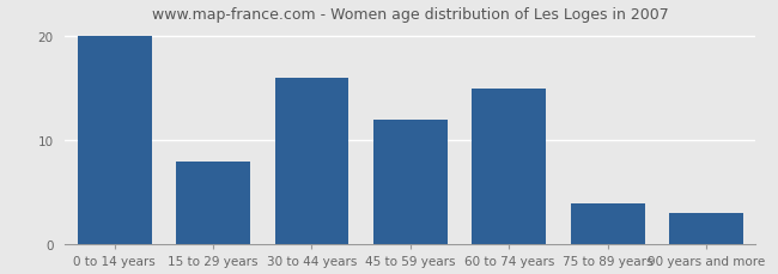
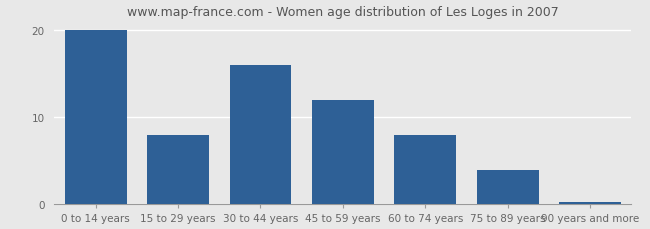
60 to 74 years: 15.0 -> 8.0
90 years and more: 3.0 -> 0.3
